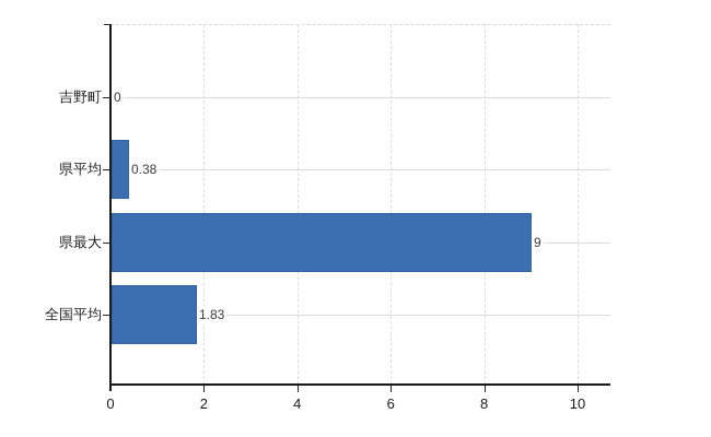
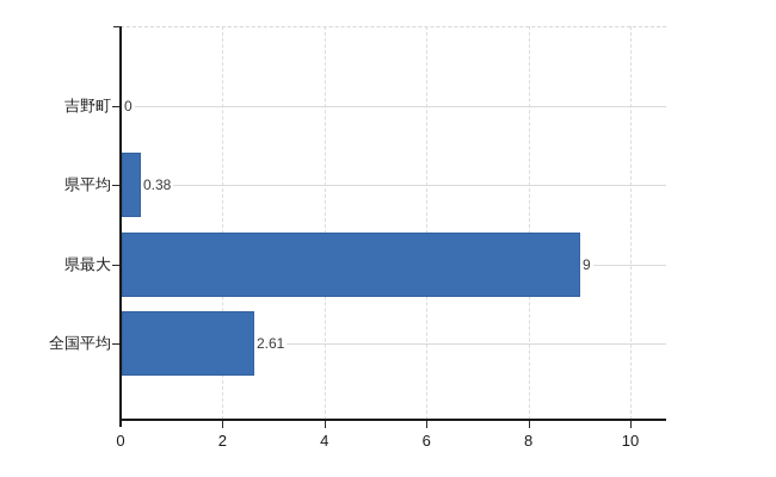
全国平均: 1.83 -> 2.61
